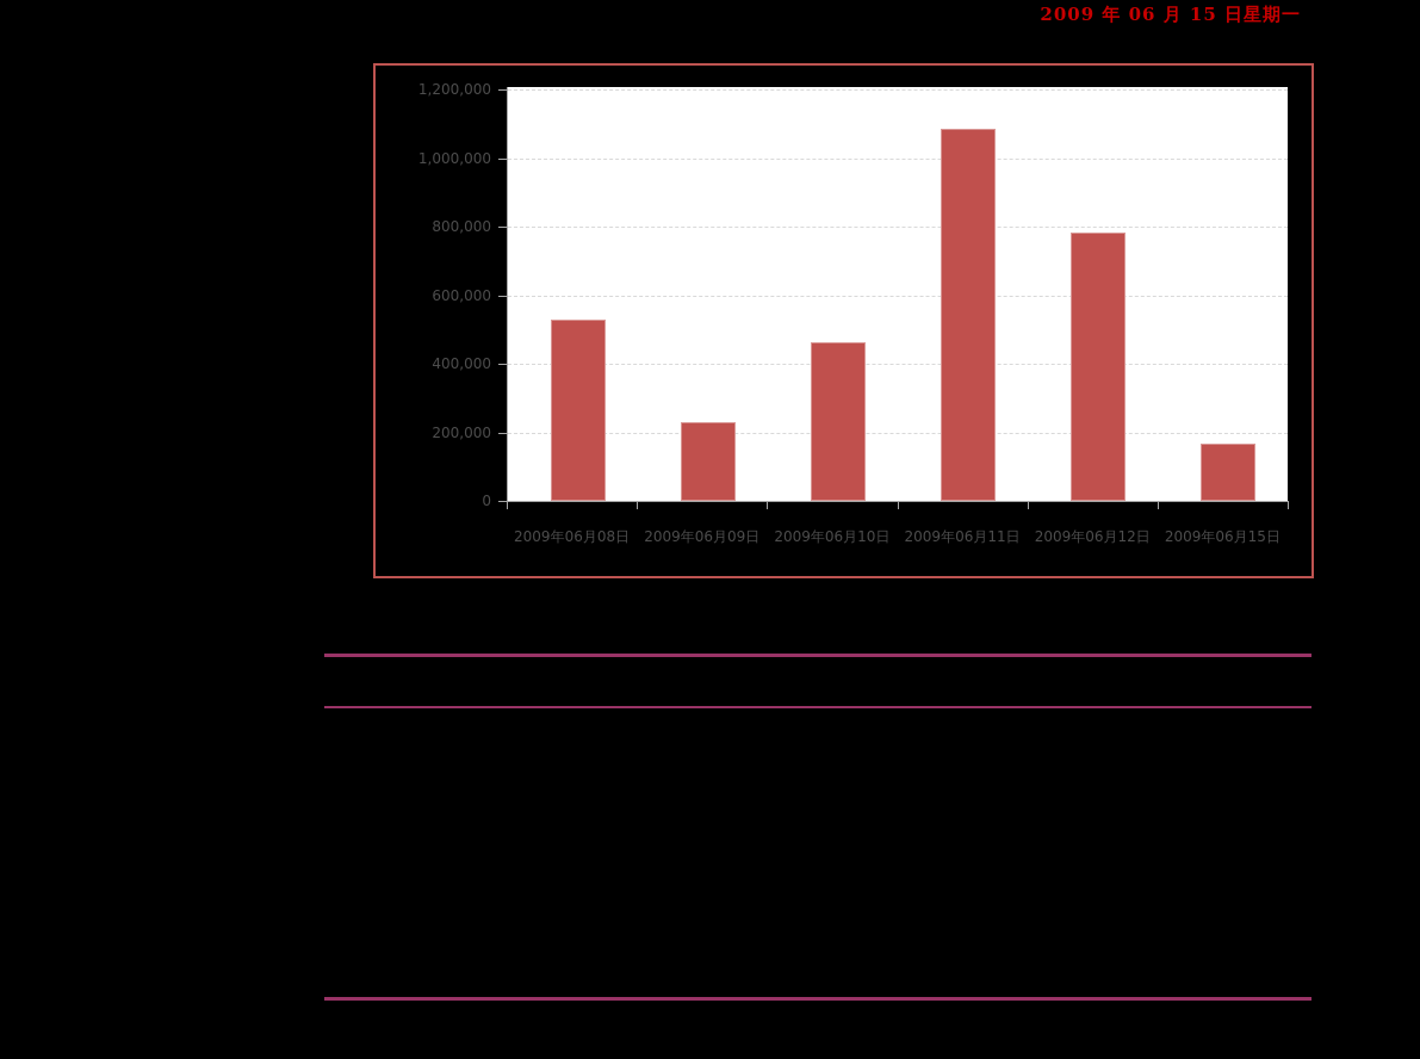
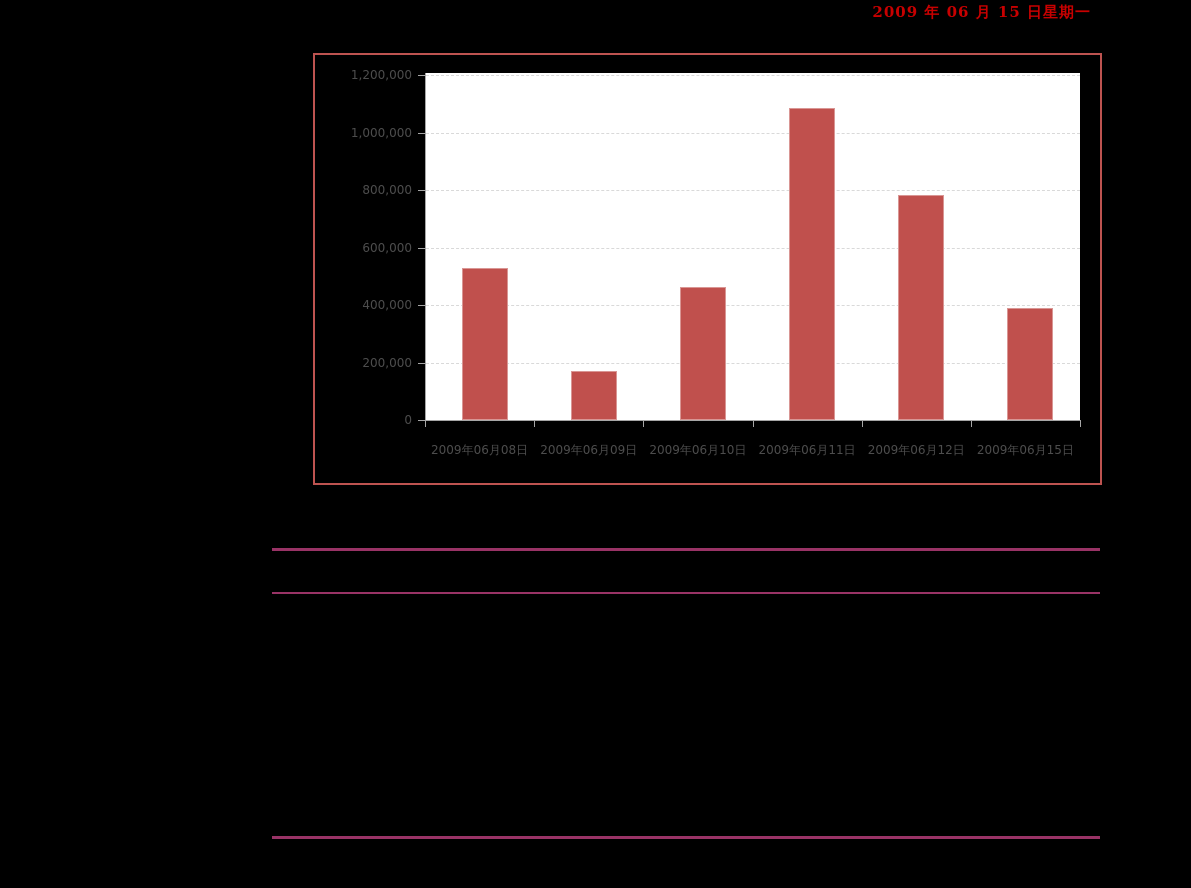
2009年06月09日: 230000 -> 170000
2009年06月15日: 170000 -> 390000
